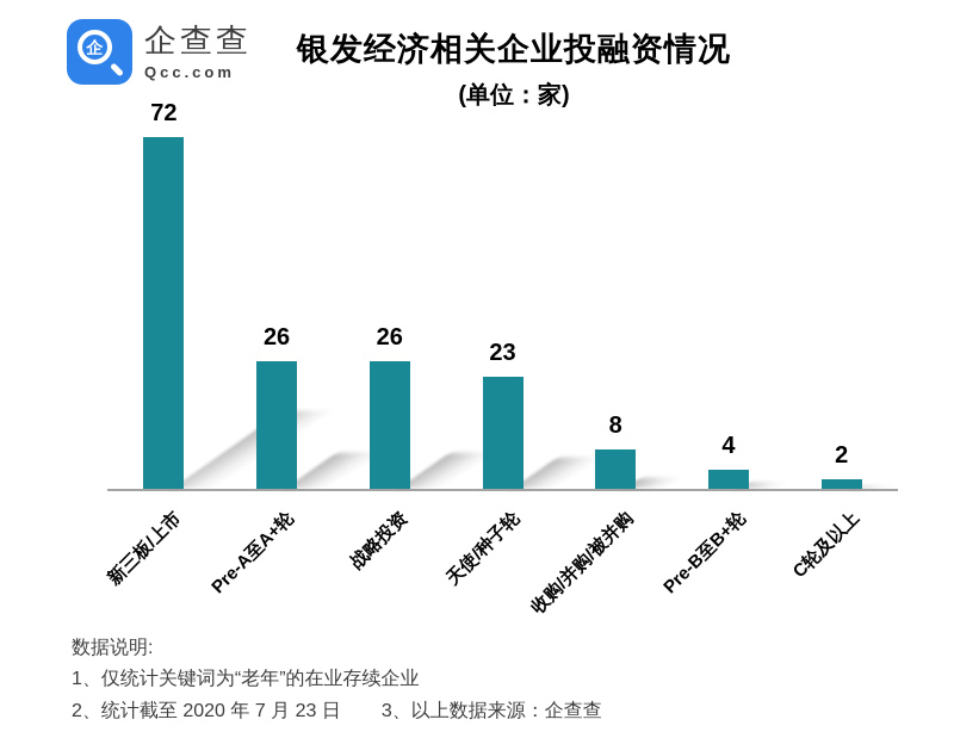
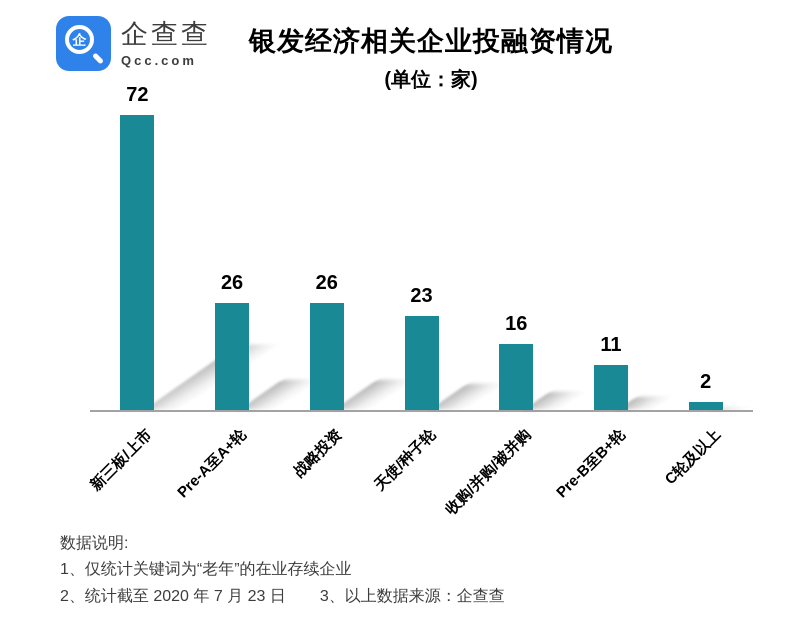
收购/并购/被并购: 8 -> 16
Pre-B至B+轮: 4 -> 11
